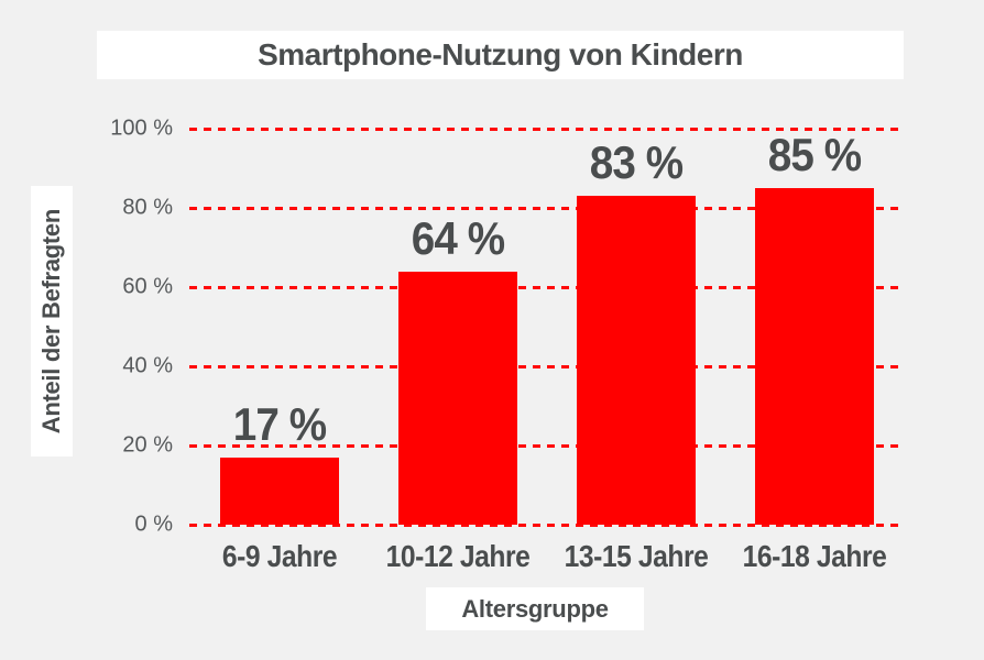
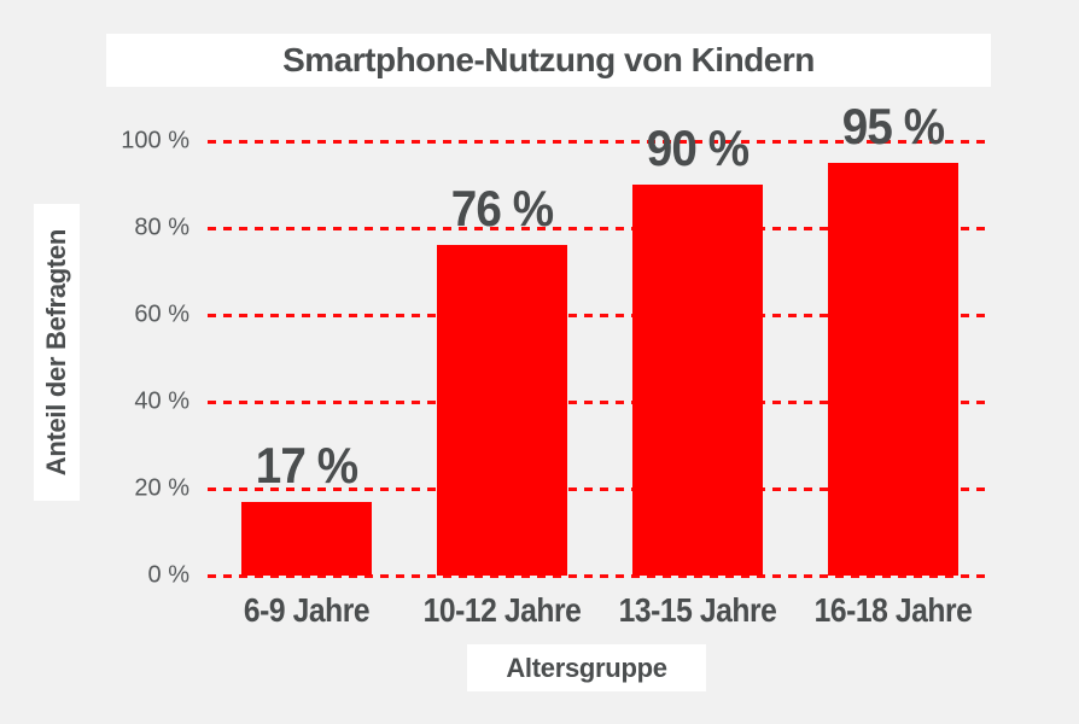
10-12 Jahre: 64 -> 76
13-15 Jahre: 83 -> 90
16-18 Jahre: 85 -> 95
